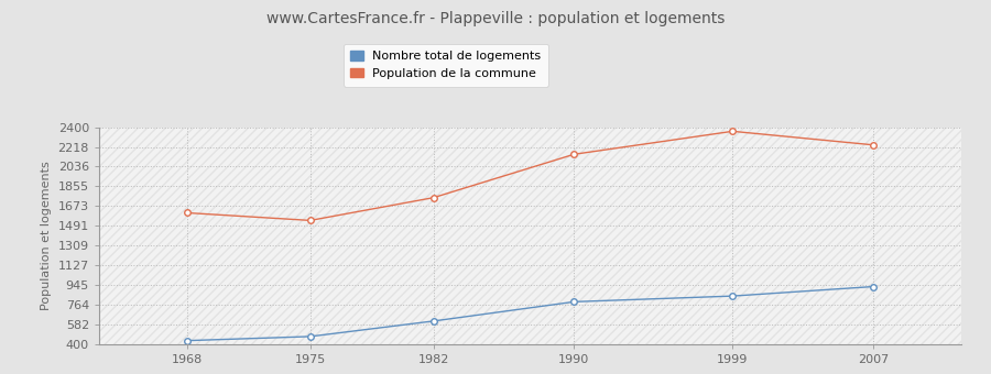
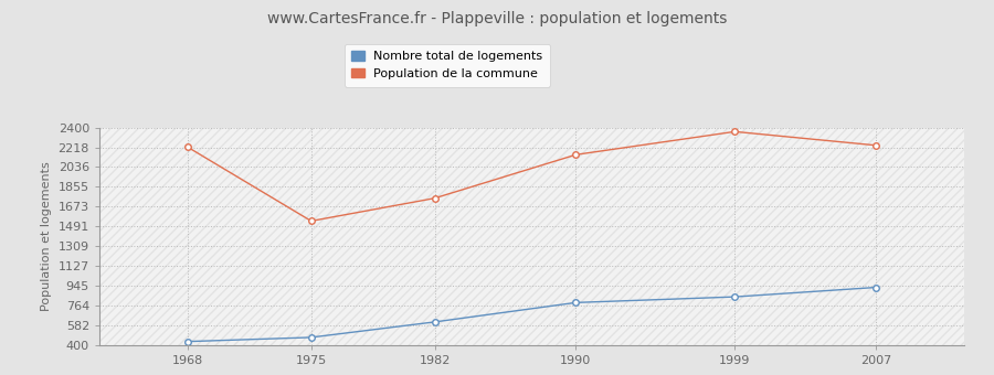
Population de la commune/1968: 1610 -> 2220
